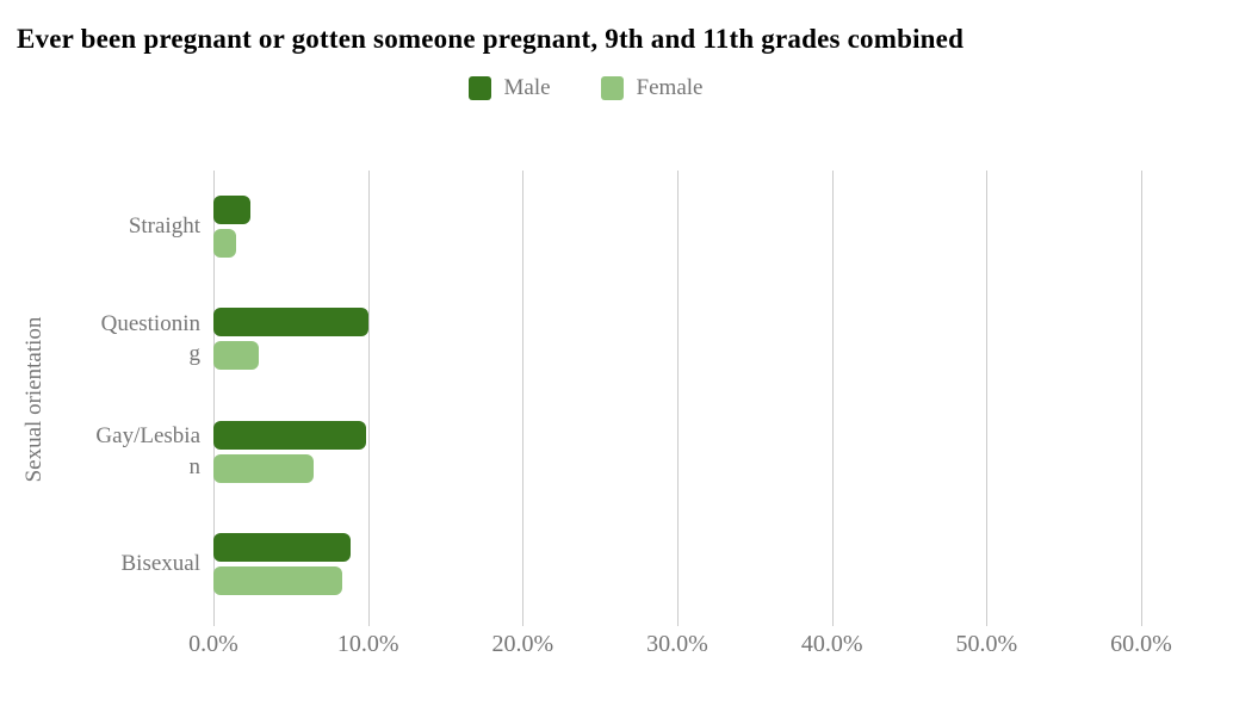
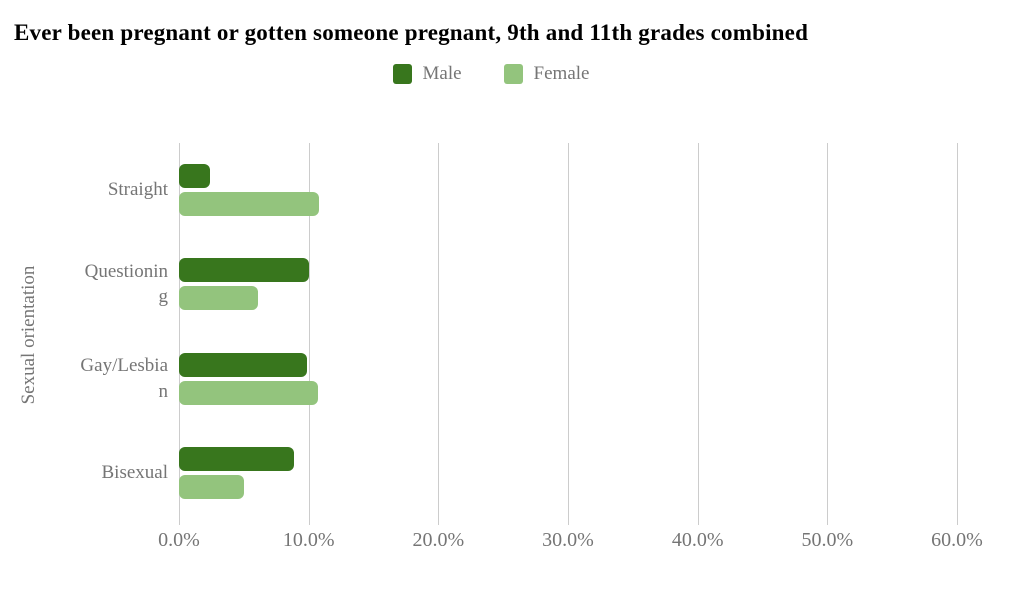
Female/Straight: 1.5% -> 10.8%
Female/Questioning: 2.9% -> 6.1%
Female/Gay/Lesbian: 6.5% -> 10.7%
Female/Bisexual: 8.3% -> 5.0%
